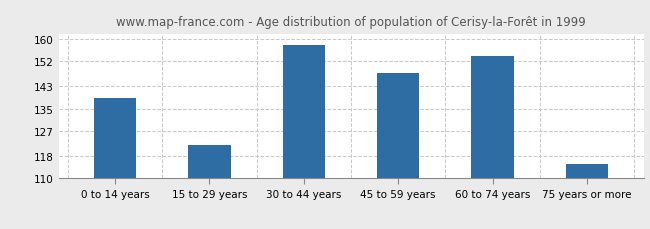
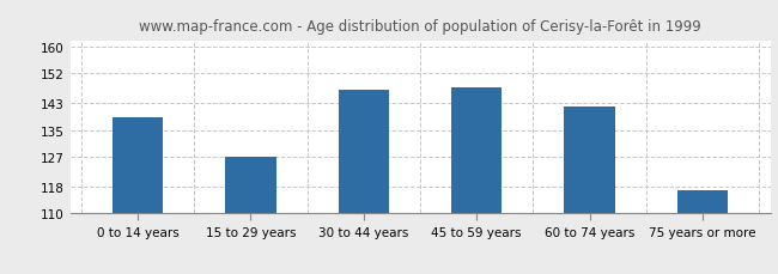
15 to 29 years: 122 -> 127
30 to 44 years: 158 -> 147
60 to 74 years: 154 -> 142
75 years or more: 115 -> 117
